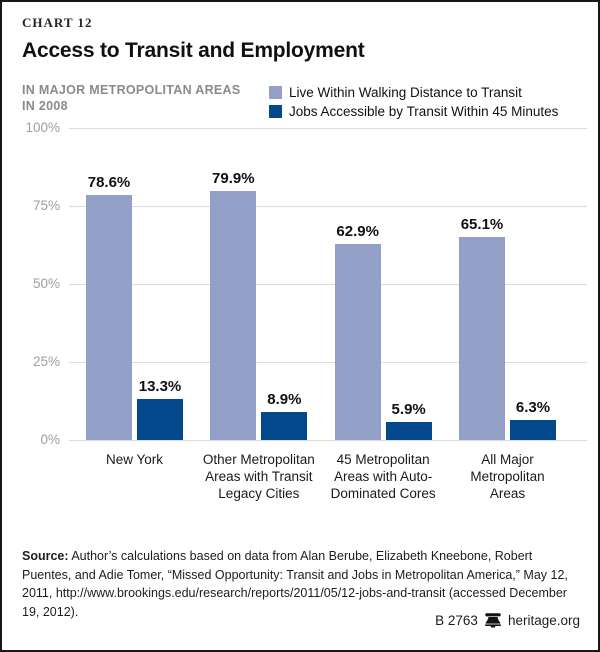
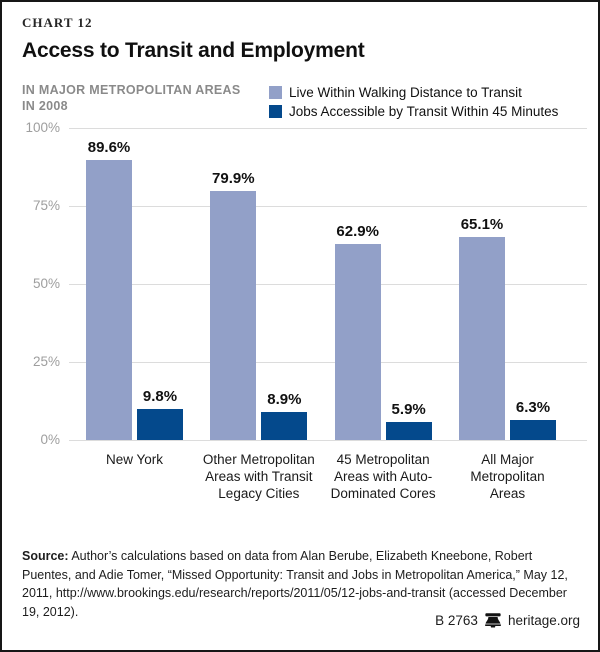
Live Within Walking Distance to Transit/New York: 78.6% -> 89.6%
Jobs Accessible by Transit Within 45 Minutes/New York: 13.3% -> 9.8%
